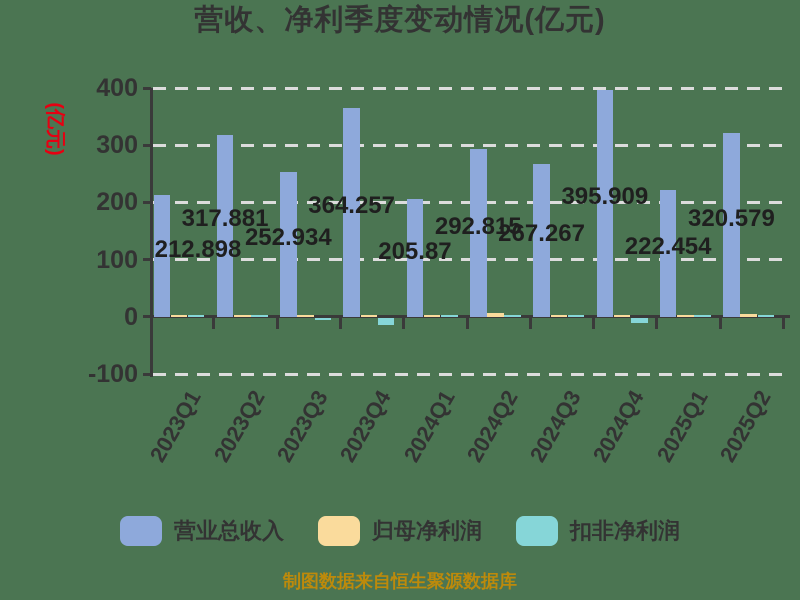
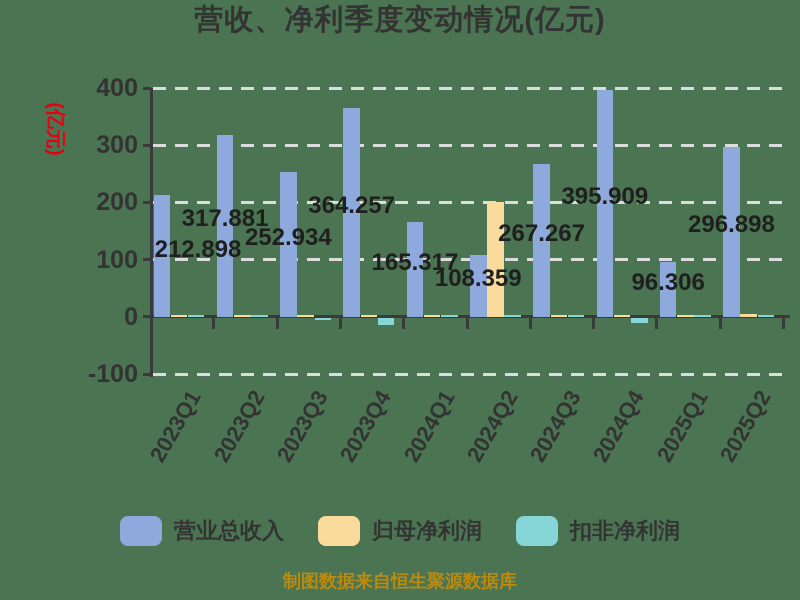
营业总收入/2024Q1: 205.87 -> 165.317
营业总收入/2024Q2: 292.815 -> 108.359
归母净利润/2024Q2: 10 -> 200
营业总收入/2025Q1: 222.454 -> 96.306
营业总收入/2025Q2: 320.579 -> 296.898
